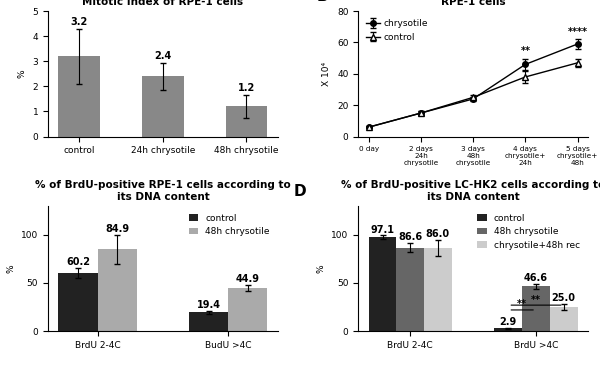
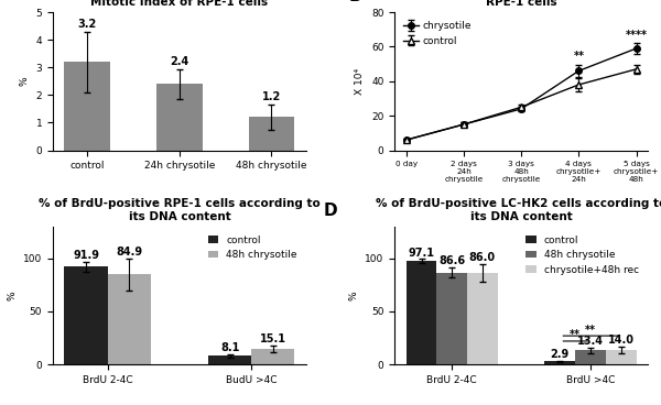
% of BrdU-positive RPE-1 cells according to its DNA content/control/BrdU 2-4C: 60.2 -> 91.9
% of BrdU-positive RPE-1 cells according to its DNA content/control/BudU >4C: 19.4 -> 8.1
% of BrdU-positive RPE-1 cells according to its DNA content/48h chrysotile/BudU >4C: 44.9 -> 15.1
48h chrysotile/BrdU >4C: 46.6 -> 13.4
chrysotile+48h rec/BrdU >4C: 25.0 -> 14.0
